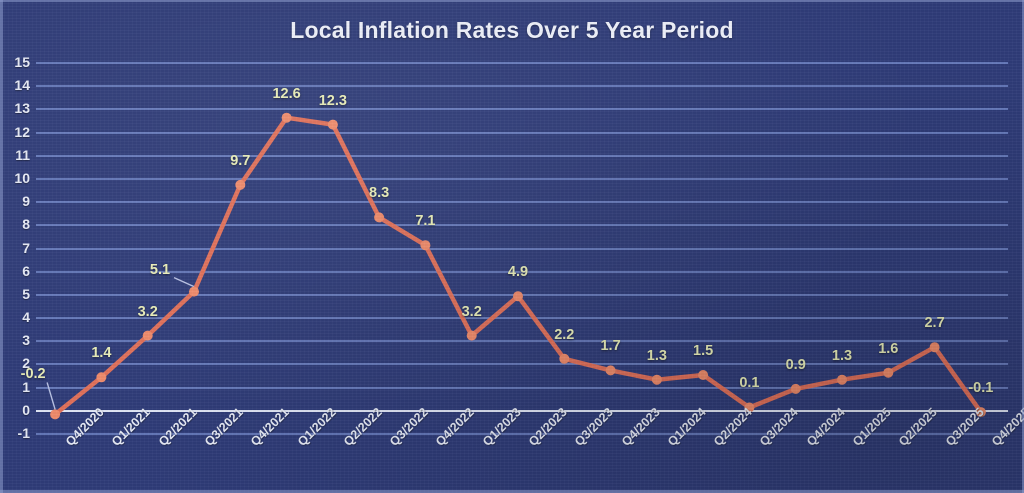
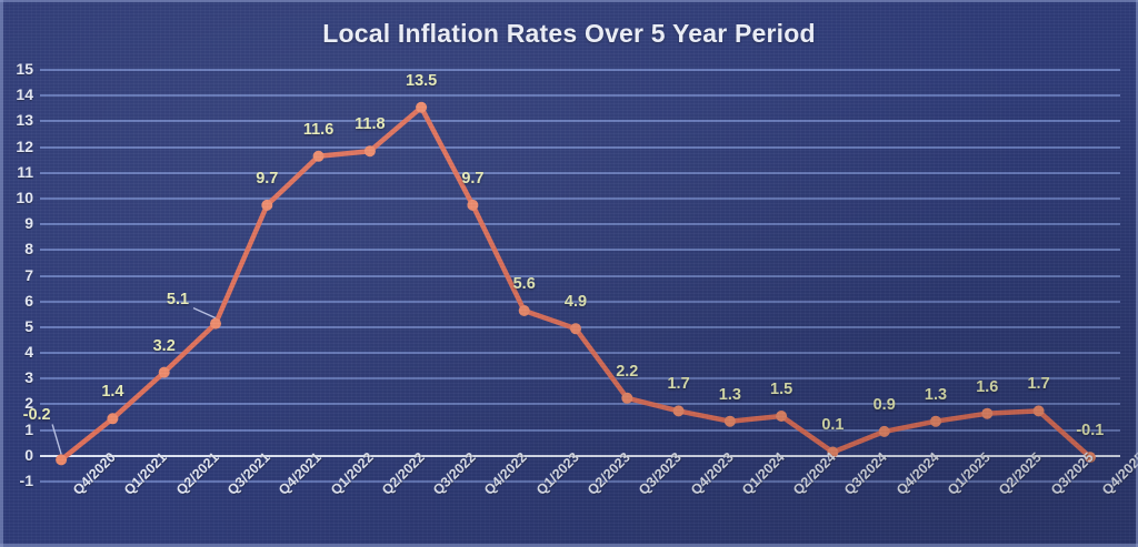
Q1/2022: 12.6 -> 11.6
Q2/2022: 12.3 -> 11.8
Q3/2022: 8.3 -> 13.5
Q4/2022: 7.1 -> 9.7
Q1/2023: 3.2 -> 5.6
Q3/2025: 2.7 -> 1.7
